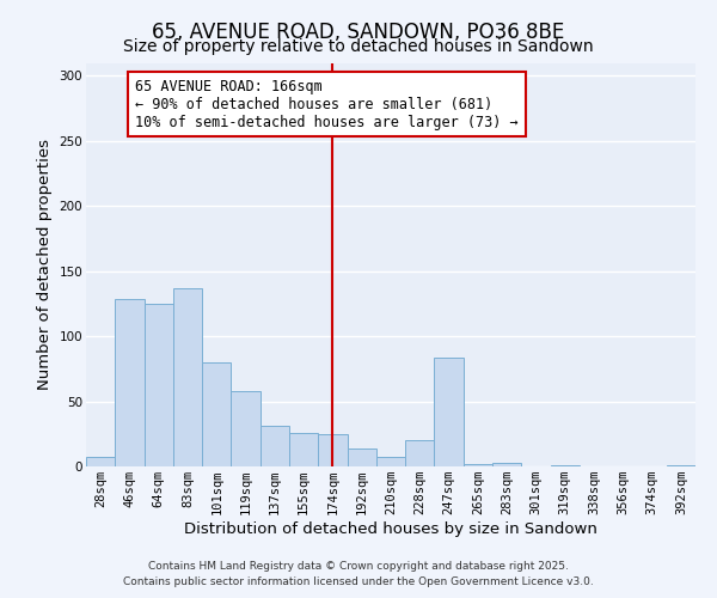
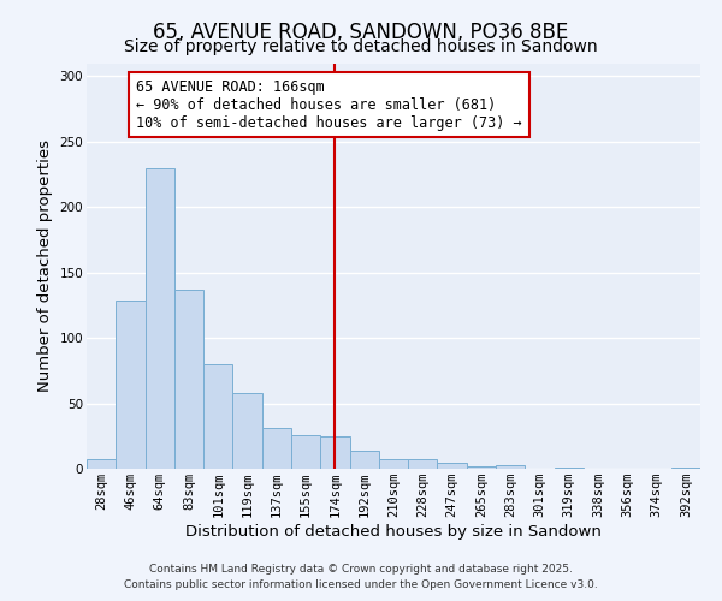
64sqm: 125 -> 230
228sqm: 20 -> 7
247sqm: 84 -> 5
